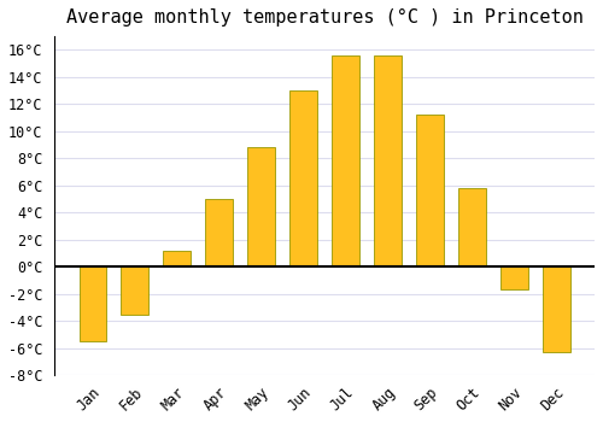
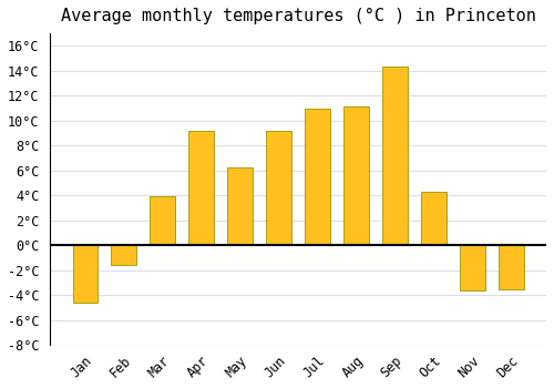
Jan: -5.5°C -> -4.6°C
Feb: -3.5°C -> -1.6°C
Mar: 1.2°C -> 3.9°C
Apr: 5.0°C -> 9.2°C
May: 8.8°C -> 6.2°C
Jun: 13.0°C -> 9.2°C
Jul: 15.6°C -> 11.0°C
Aug: 15.6°C -> 11.1°C
Sep: 11.2°C -> 14.3°C
Oct: 5.8°C -> 4.3°C
Nov: -1.7°C -> -3.6°C
Dec: -6.3°C -> -3.5°C
